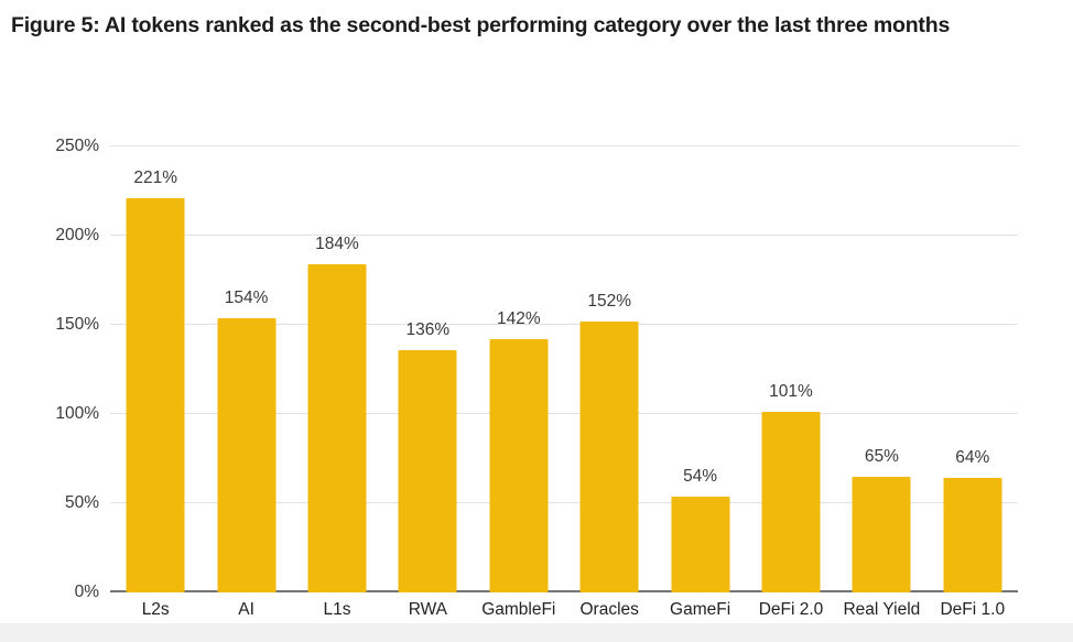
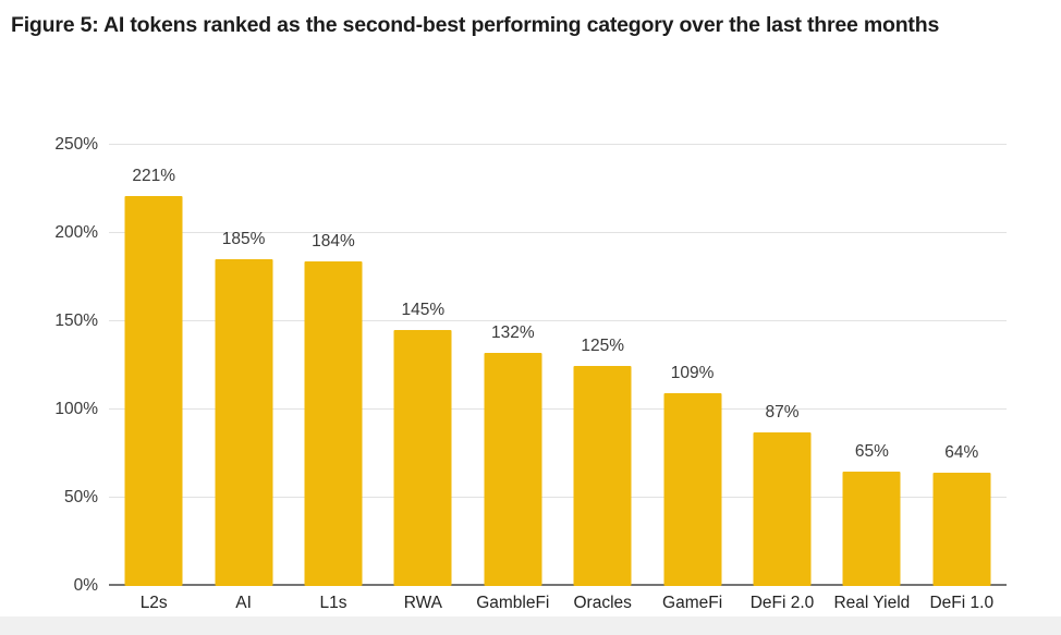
AI: 154% -> 185%
RWA: 136% -> 145%
GambleFi: 142% -> 132%
Oracles: 152% -> 125%
GameFi: 54% -> 109%
DeFi 2.0: 101% -> 87%
